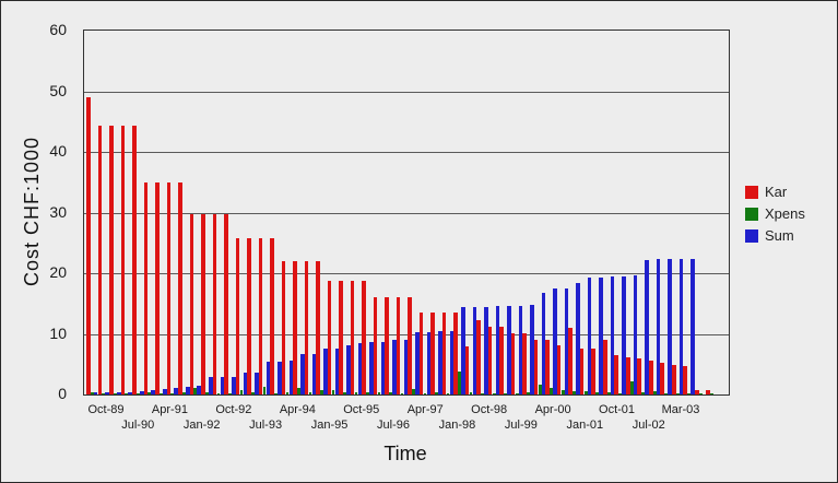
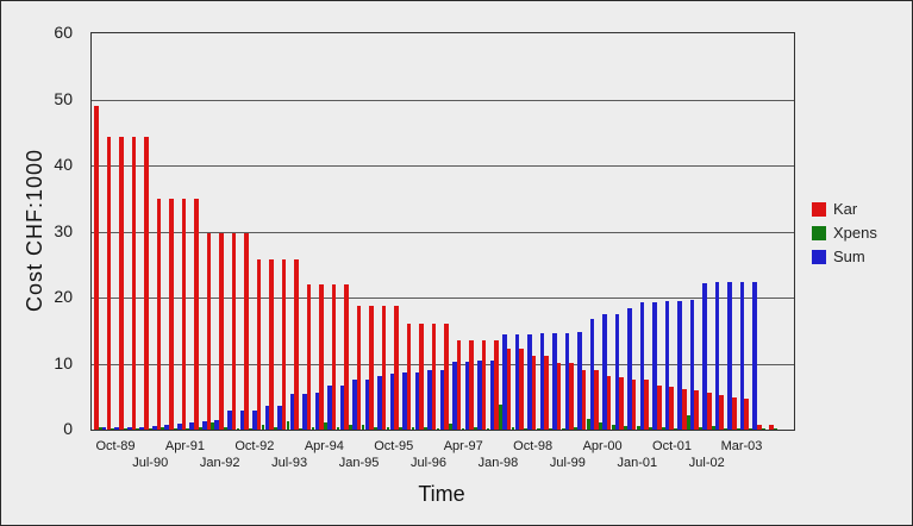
Kar/Jan-98: 8 -> 12
Kar/Apr-00: 11 -> 8
Kar/Jan-01: 9 -> 7
